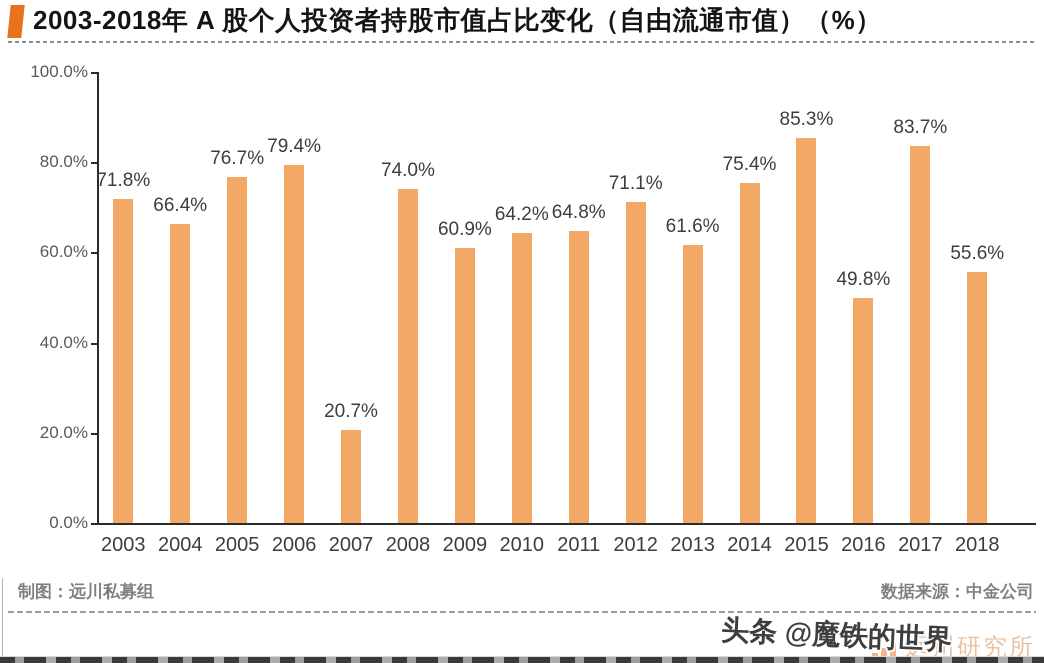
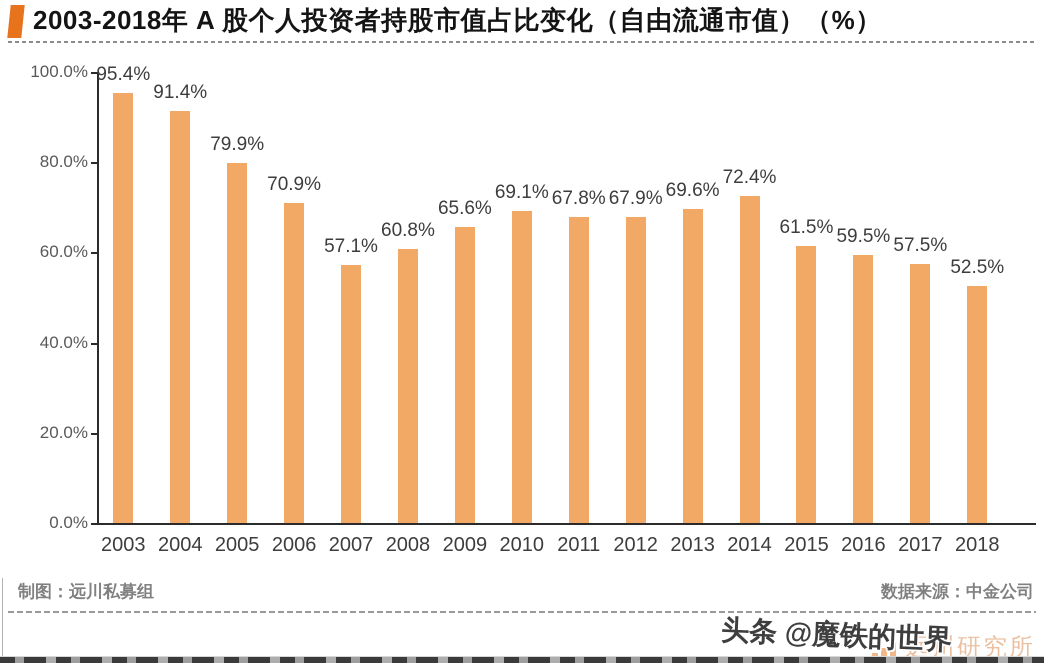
2003: 71.8% -> 95.4%
2004: 66.4% -> 91.4%
2005: 76.7% -> 79.9%
2006: 79.4% -> 70.9%
2007: 20.7% -> 57.1%
2008: 74.0% -> 60.8%
2009: 60.9% -> 65.6%
2010: 64.2% -> 69.1%
2011: 64.8% -> 67.8%
2012: 71.1% -> 67.9%
2013: 61.6% -> 69.6%
2014: 75.4% -> 72.4%
2015: 85.3% -> 61.5%
2016: 49.8% -> 59.5%
2017: 83.7% -> 57.5%
2018: 55.6% -> 52.5%
